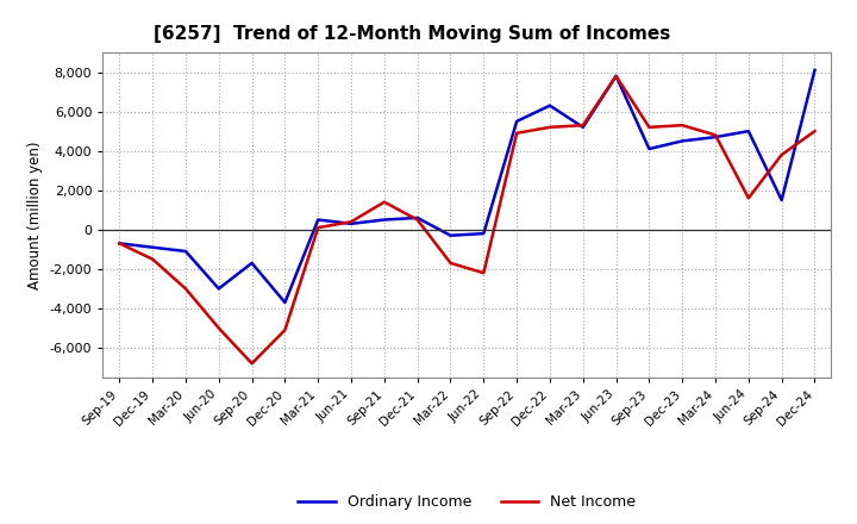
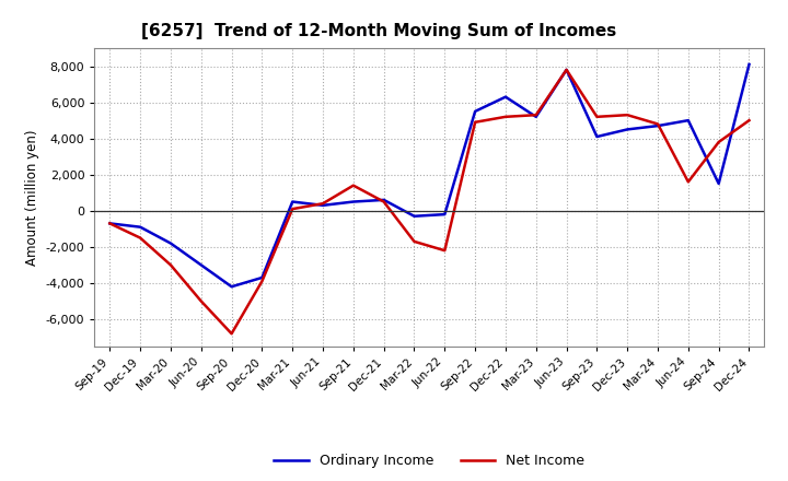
Ordinary Income/Mar-20: -1,100 -> -1,800
Ordinary Income/Sep-20: -1,700 -> -4,200
Net Income/Dec-20: -5,100 -> -3,900
